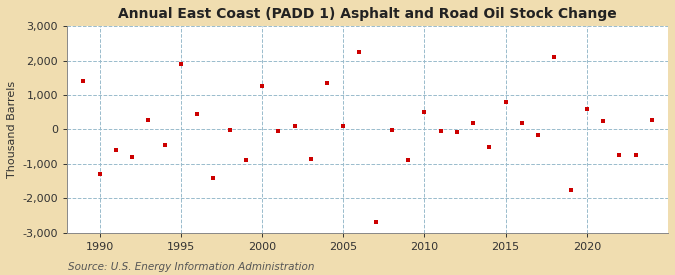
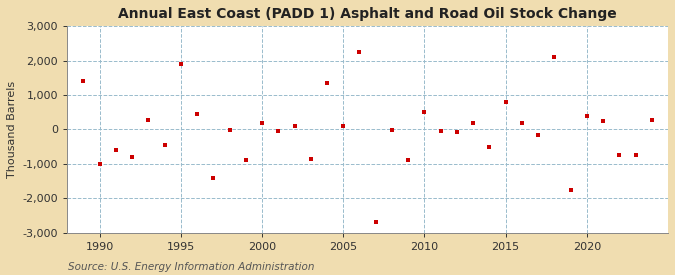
1990: -1,300 -> -1,000
2000: 1,250 -> 200
2020: 600 -> 400
